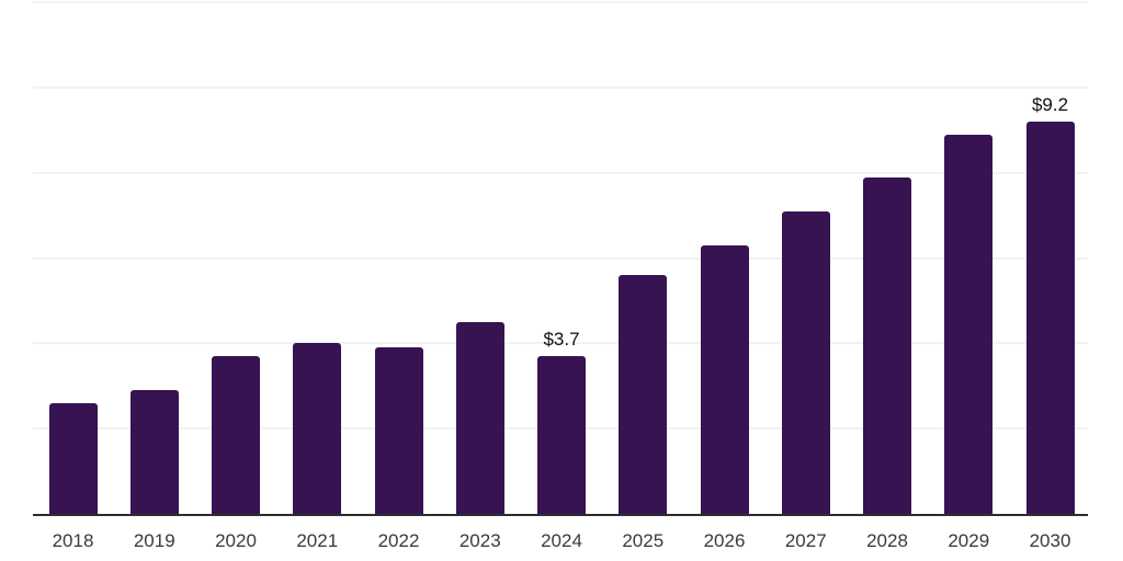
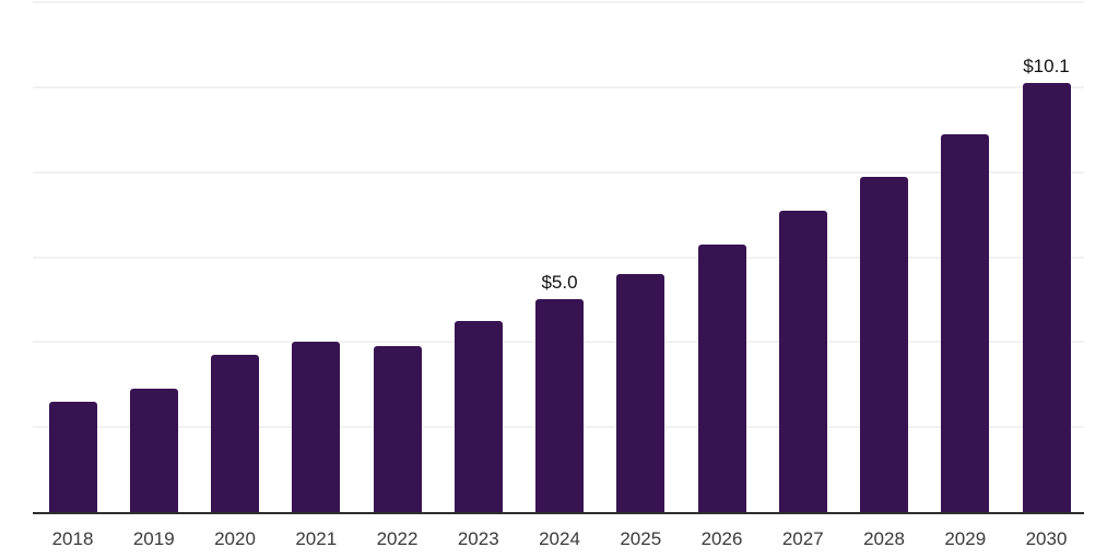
2024: $3.7 -> $5.0
2030: $9.2 -> $10.1
